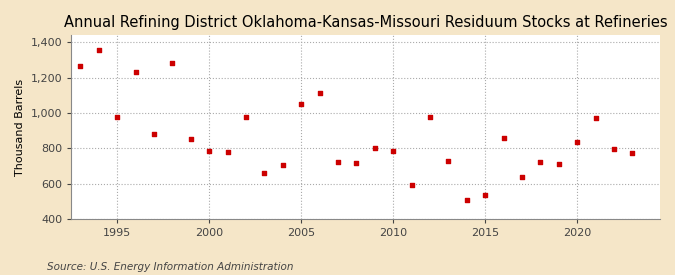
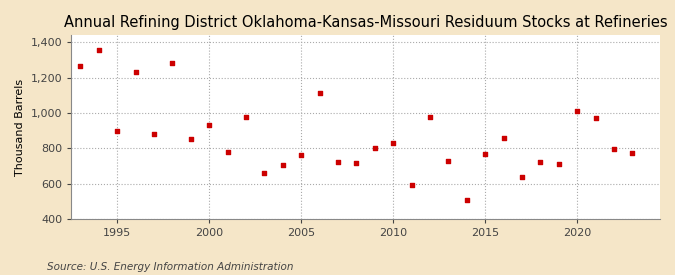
1995: 980 -> 900
2000: 780 -> 930
2005: 1,050 -> 760
2010: 780 -> 830
2015: 540 -> 770
2020: 840 -> 1,010
